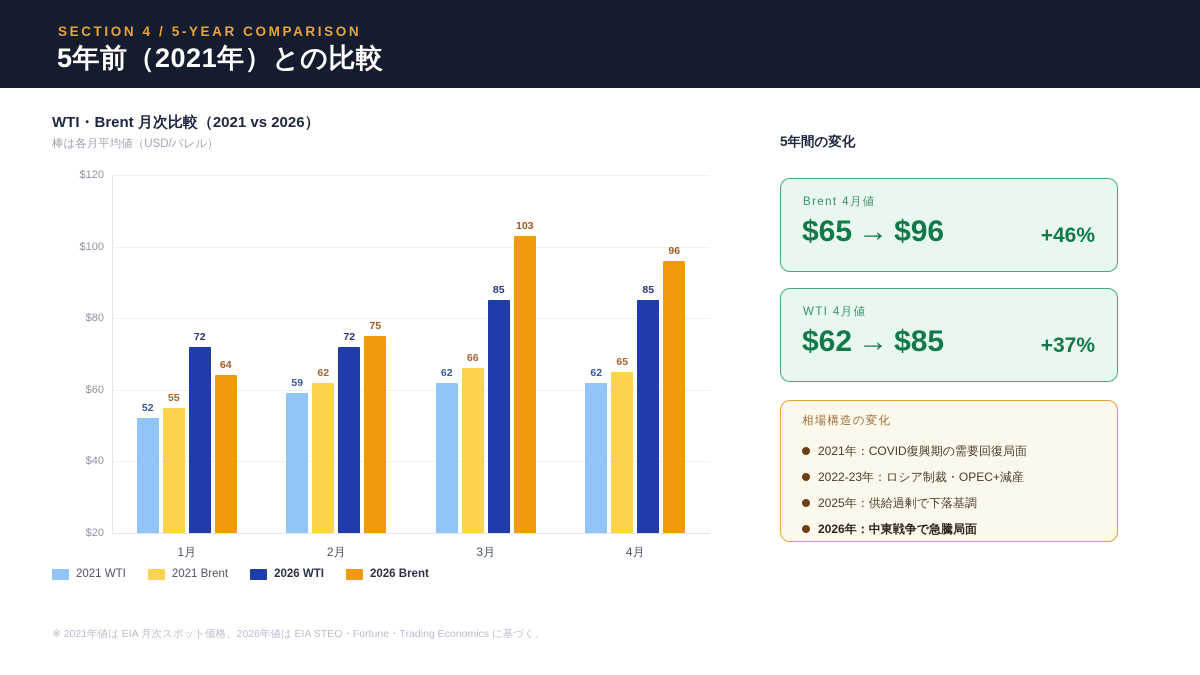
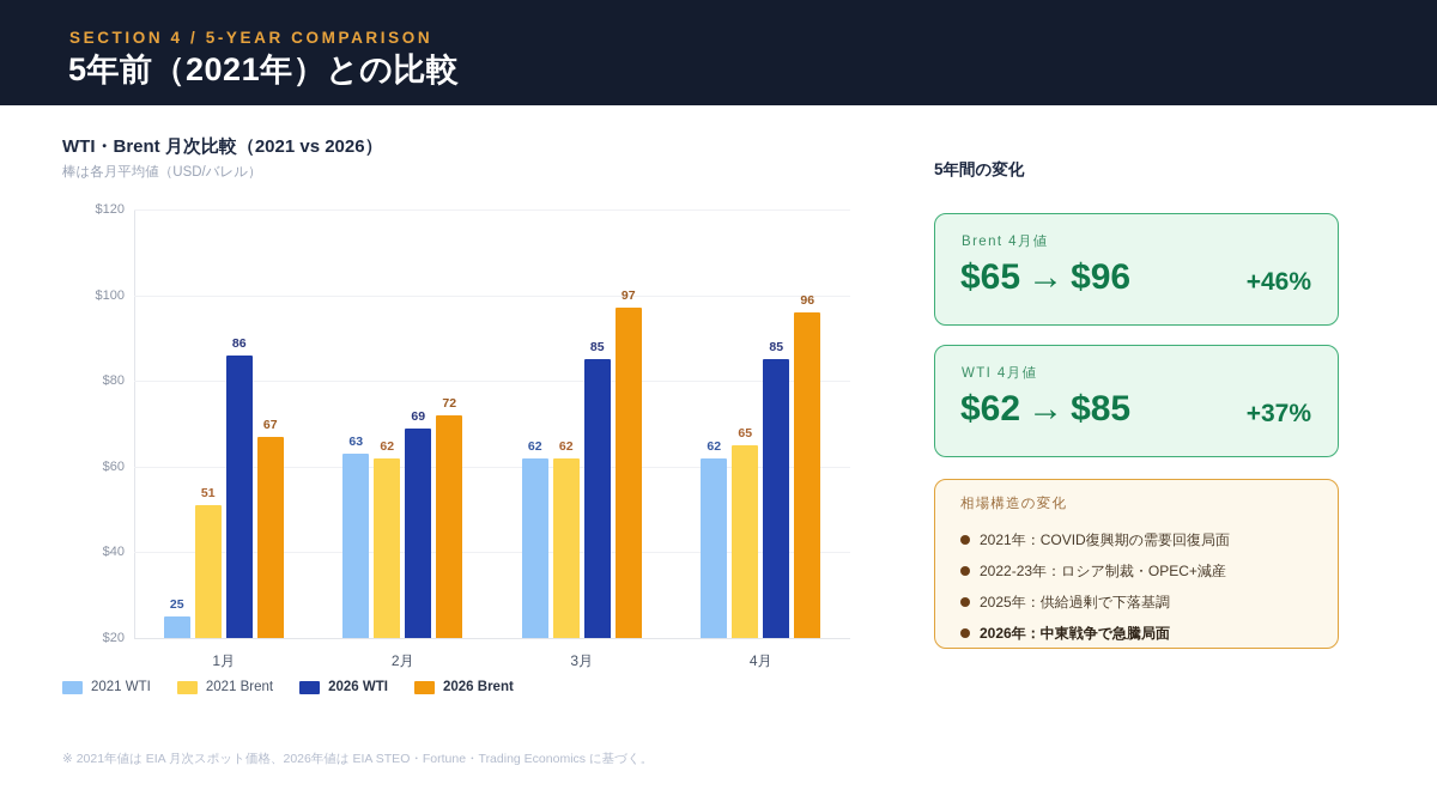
2021 WTI/1月: 52 -> 25
2021 Brent/1月: 55 -> 51
2026 WTI/1月: 72 -> 86
2026 Brent/1月: 64 -> 67
2021 WTI/2月: 59 -> 63
2026 WTI/2月: 72 -> 69
2026 Brent/2月: 75 -> 72
2021 Brent/3月: 66 -> 62
2026 Brent/3月: 103 -> 97
